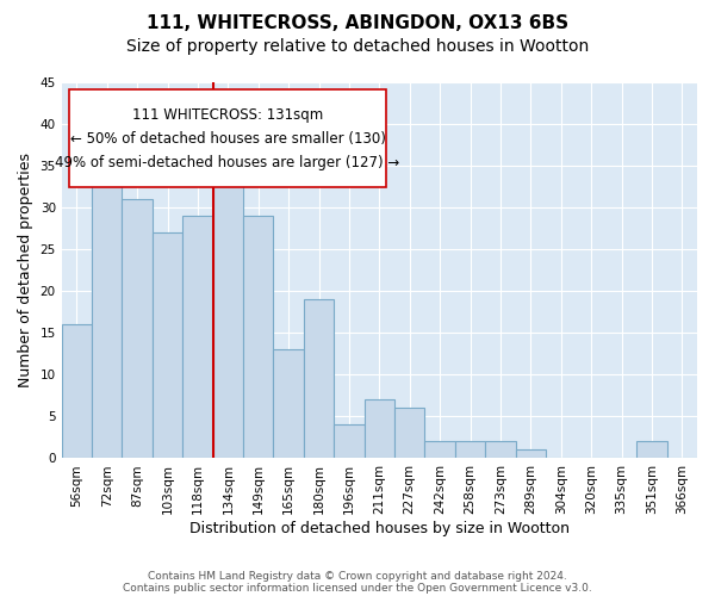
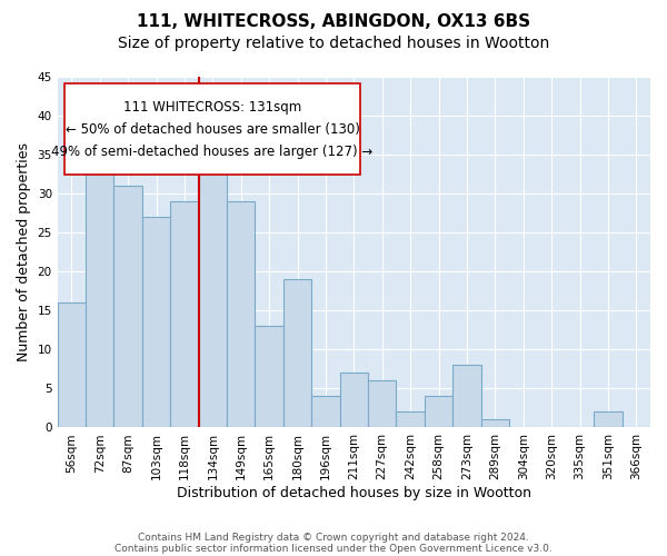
258sqm: 2 -> 4
273sqm: 2 -> 8
